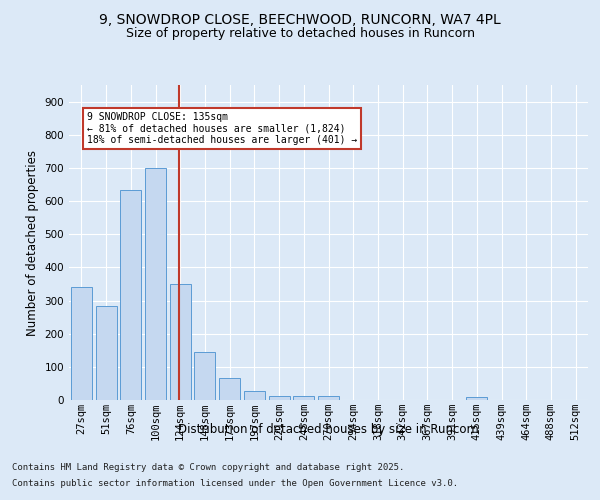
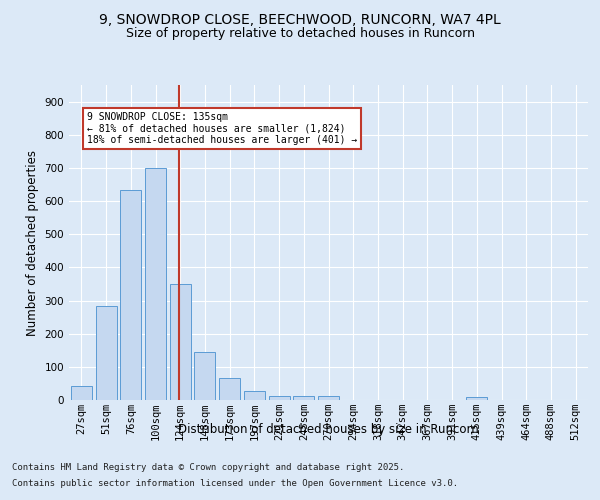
27sqm: 340 -> 42
